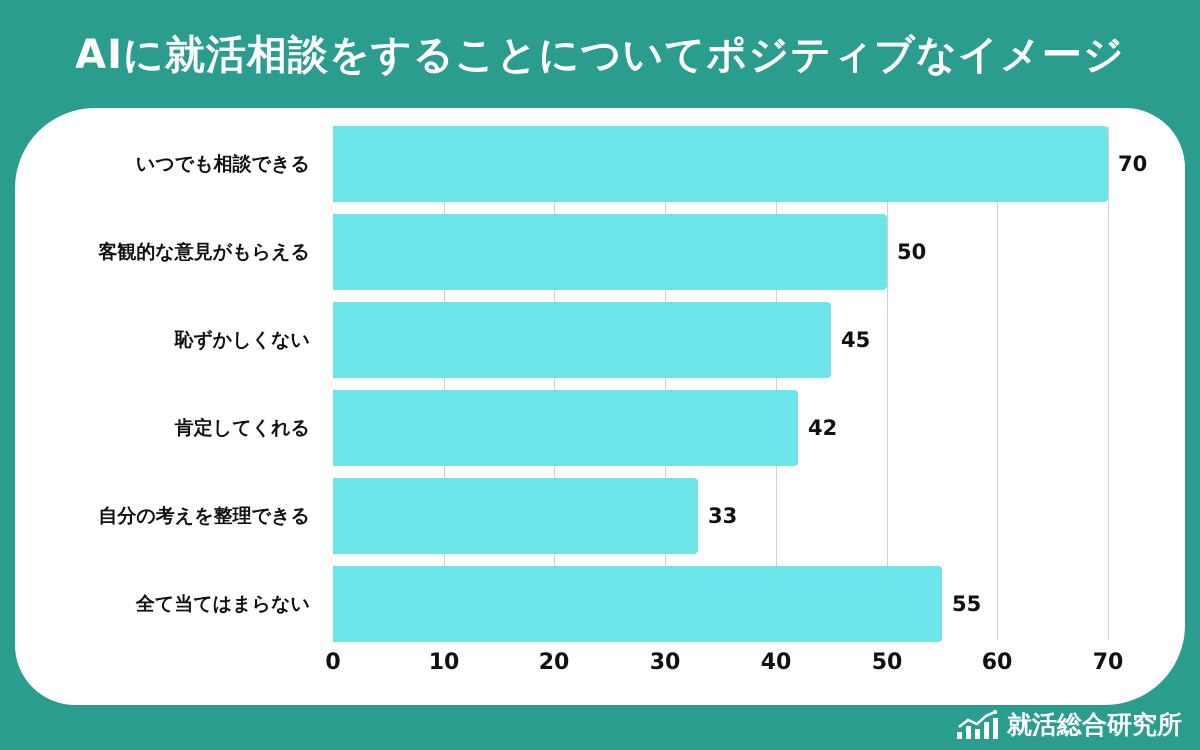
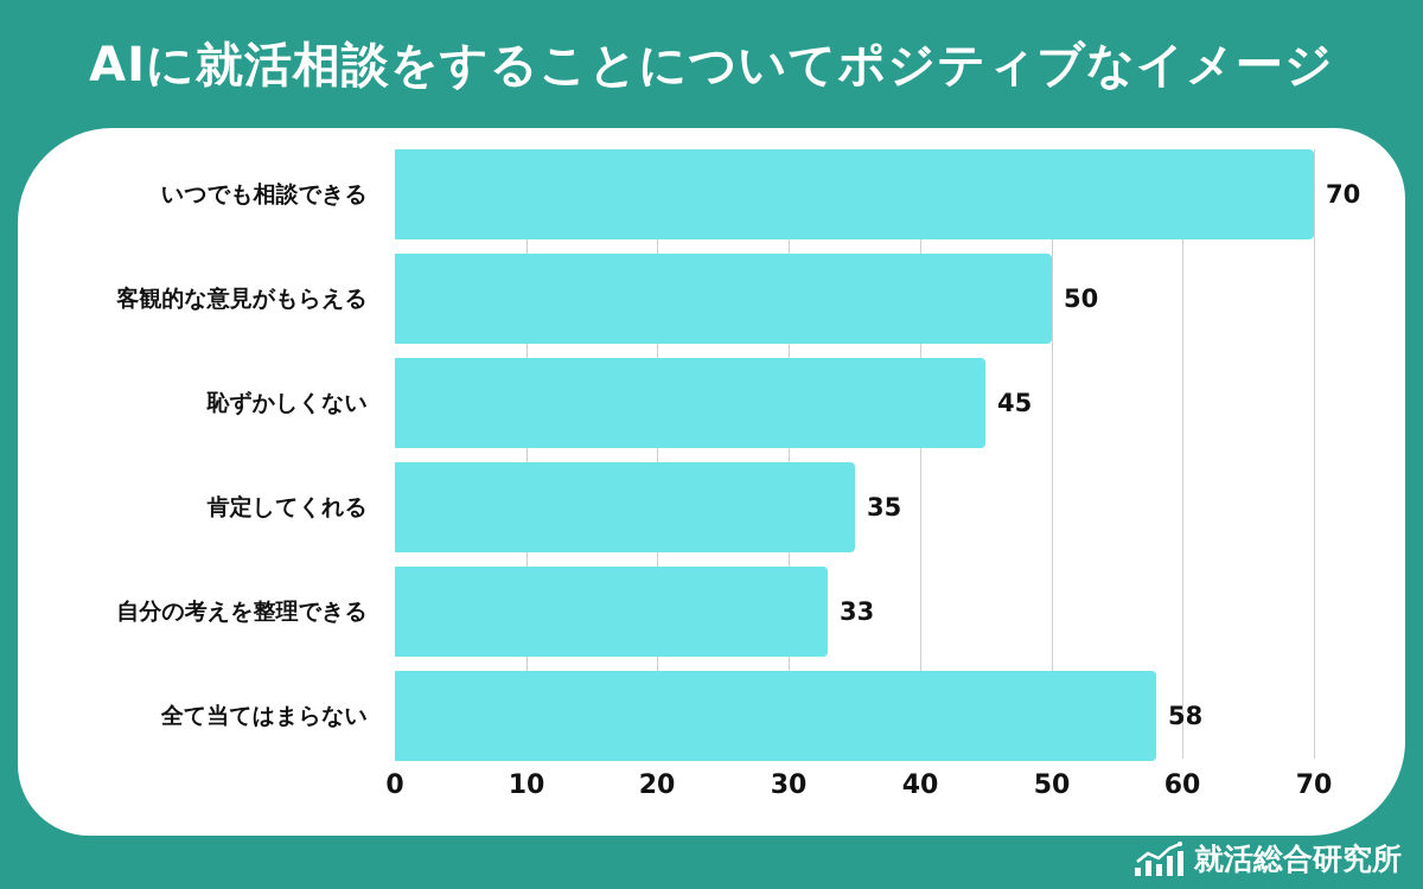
肯定してくれる: 42 -> 35
全て当てはまらない: 55 -> 58
